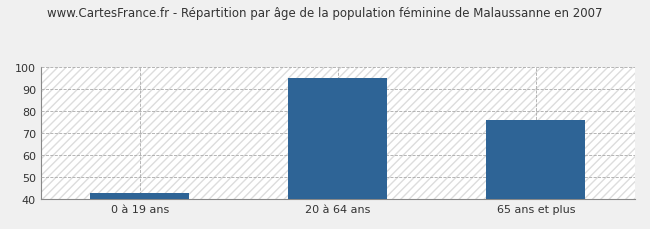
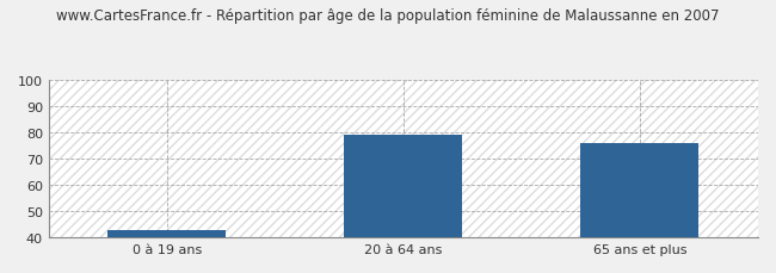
20 à 64 ans: 95 -> 79
